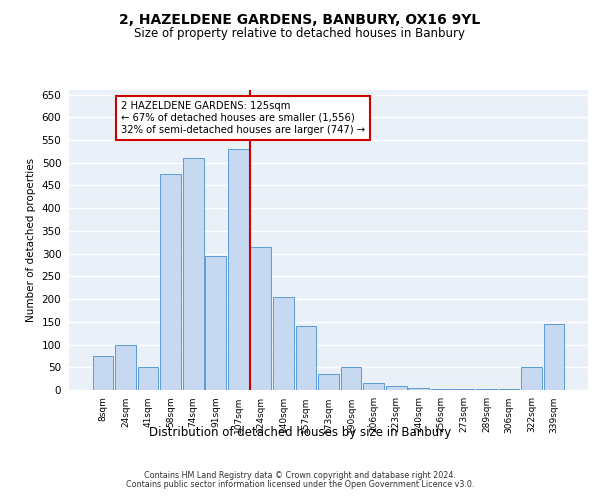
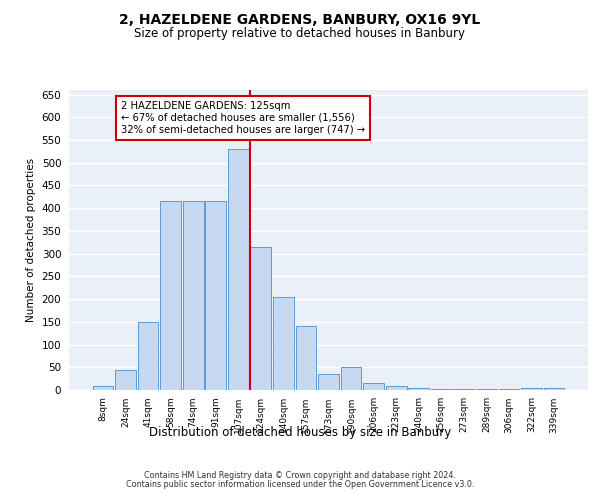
8sqm: 75 -> 8
24sqm: 100 -> 44
41sqm: 50 -> 150
58sqm: 475 -> 415
74sqm: 510 -> 415
91sqm: 295 -> 415
322sqm: 50 -> 5
339sqm: 145 -> 5
